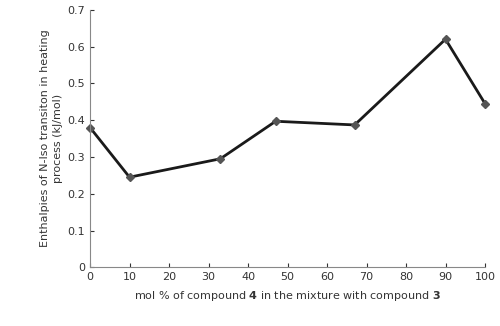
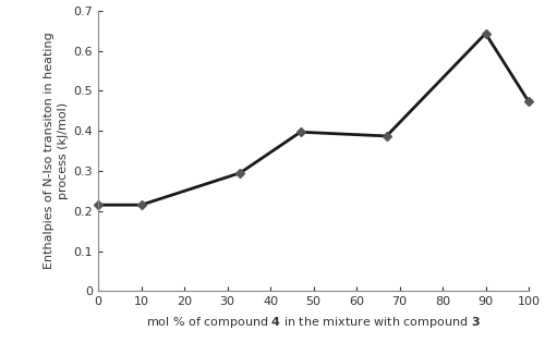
0: 0.380 -> 0.215
10: 0.245 -> 0.215
90: 0.620 -> 0.643
100: 0.445 -> 0.473
